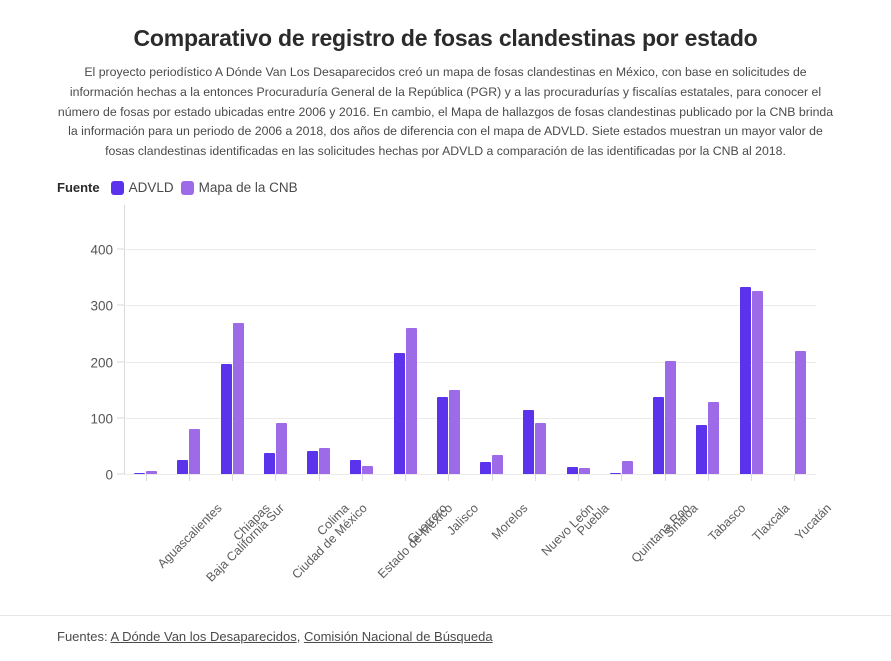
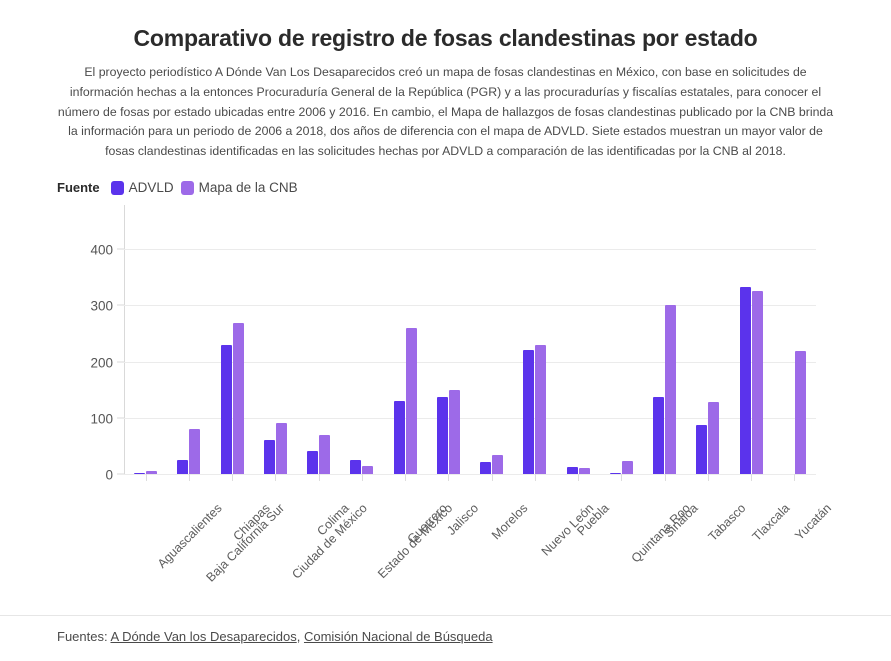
ADVLD/Chiapas: 200 -> 230
ADVLD/Ciudad de México: 40 -> 60
Mapa de la CNB/Colima: 50 -> 70
ADVLD/Guerrero: 220 -> 130
ADVLD/Nuevo León: 110 -> 220
Mapa de la CNB/Nuevo León: 90 -> 230
Mapa de la CNB/Sinaloa: 200 -> 300
